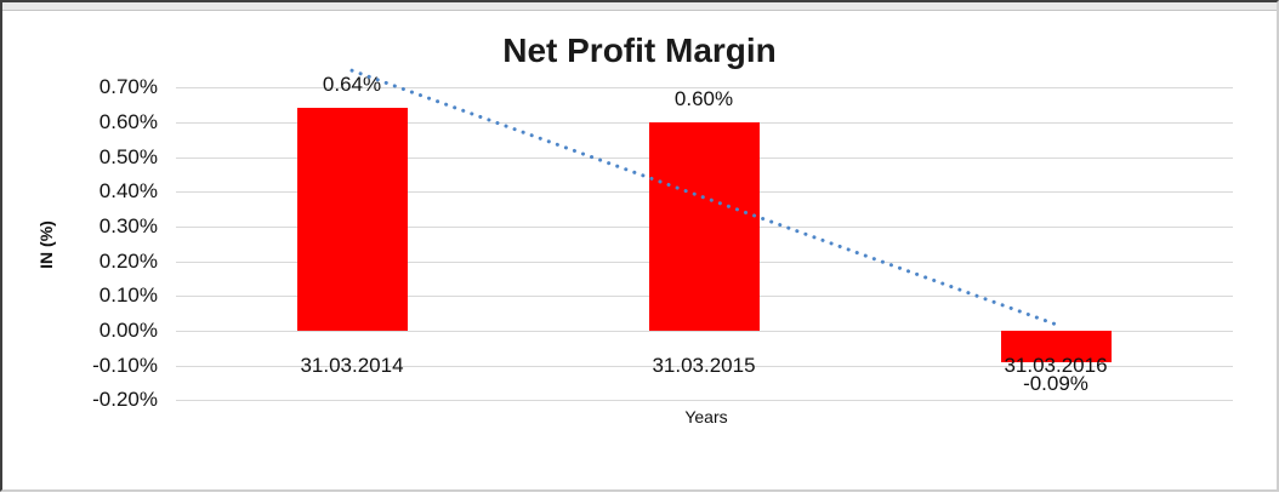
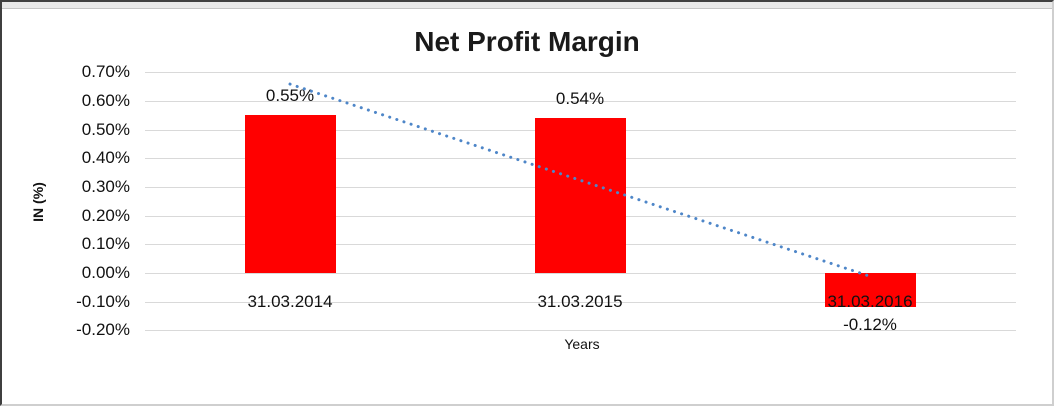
31.03.2014: 0.64% -> 0.55%
31.03.2015: 0.60% -> 0.54%
31.03.2016: -0.09% -> -0.12%
